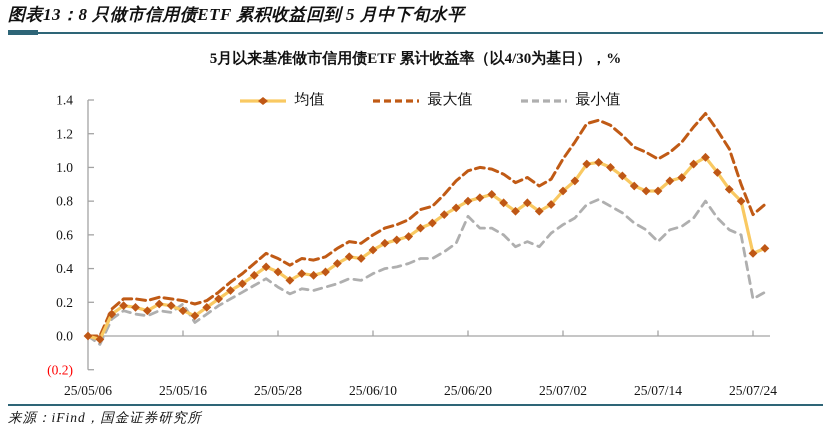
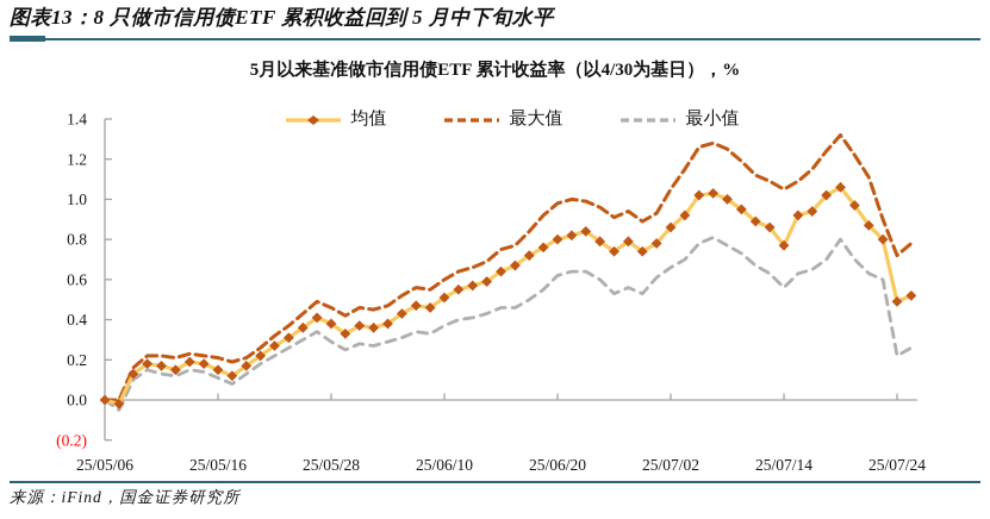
最小值/25/05/16: 0.19 -> 0.11
最小值/25/06/20: 0.71 -> 0.62
均值/25/07/14: 0.86 -> 0.77
